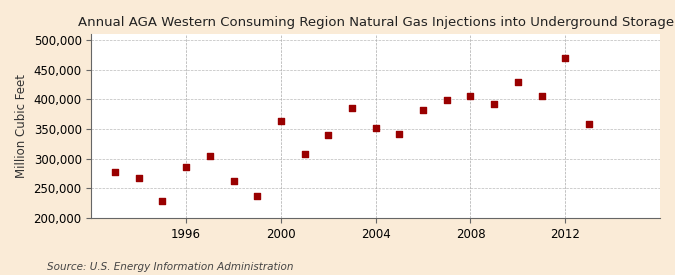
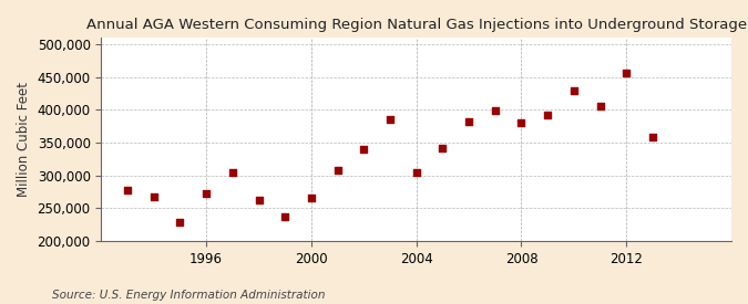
1996: 286,000 -> 272,000
2000: 364,000 -> 266,000
2004: 352,000 -> 304,000
2008: 405,000 -> 380,000
2012: 470,000 -> 456,000
